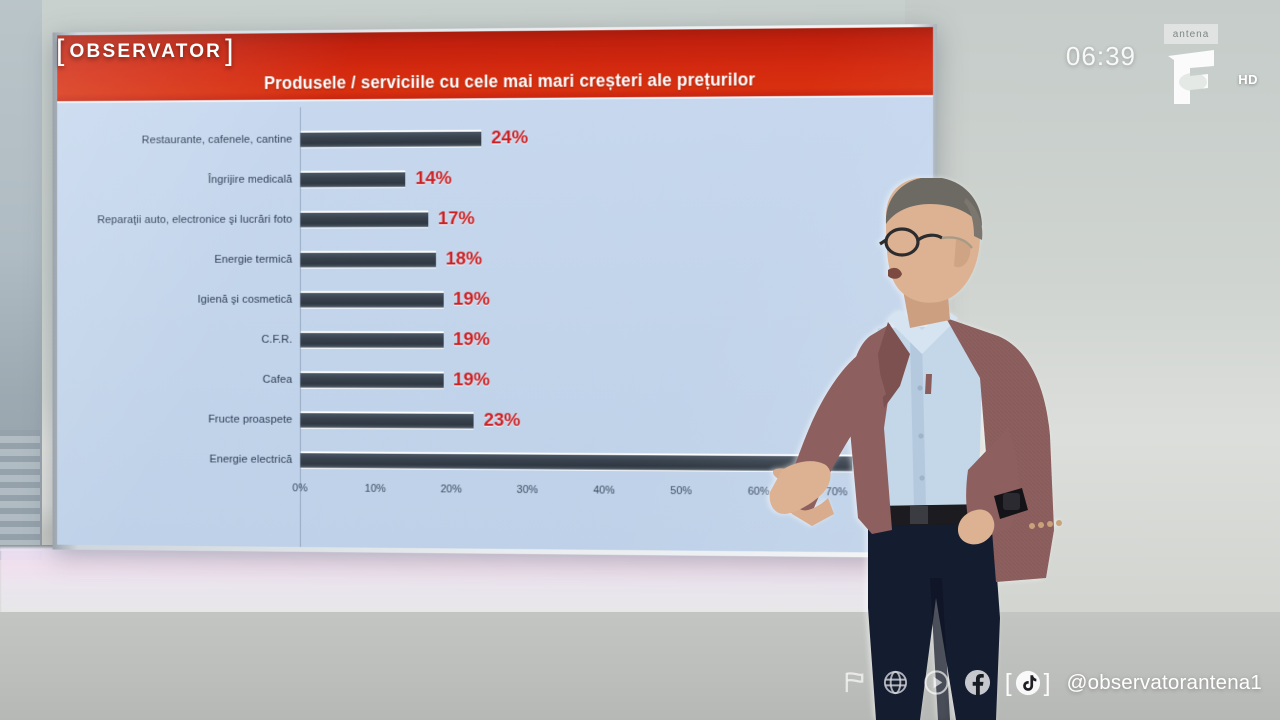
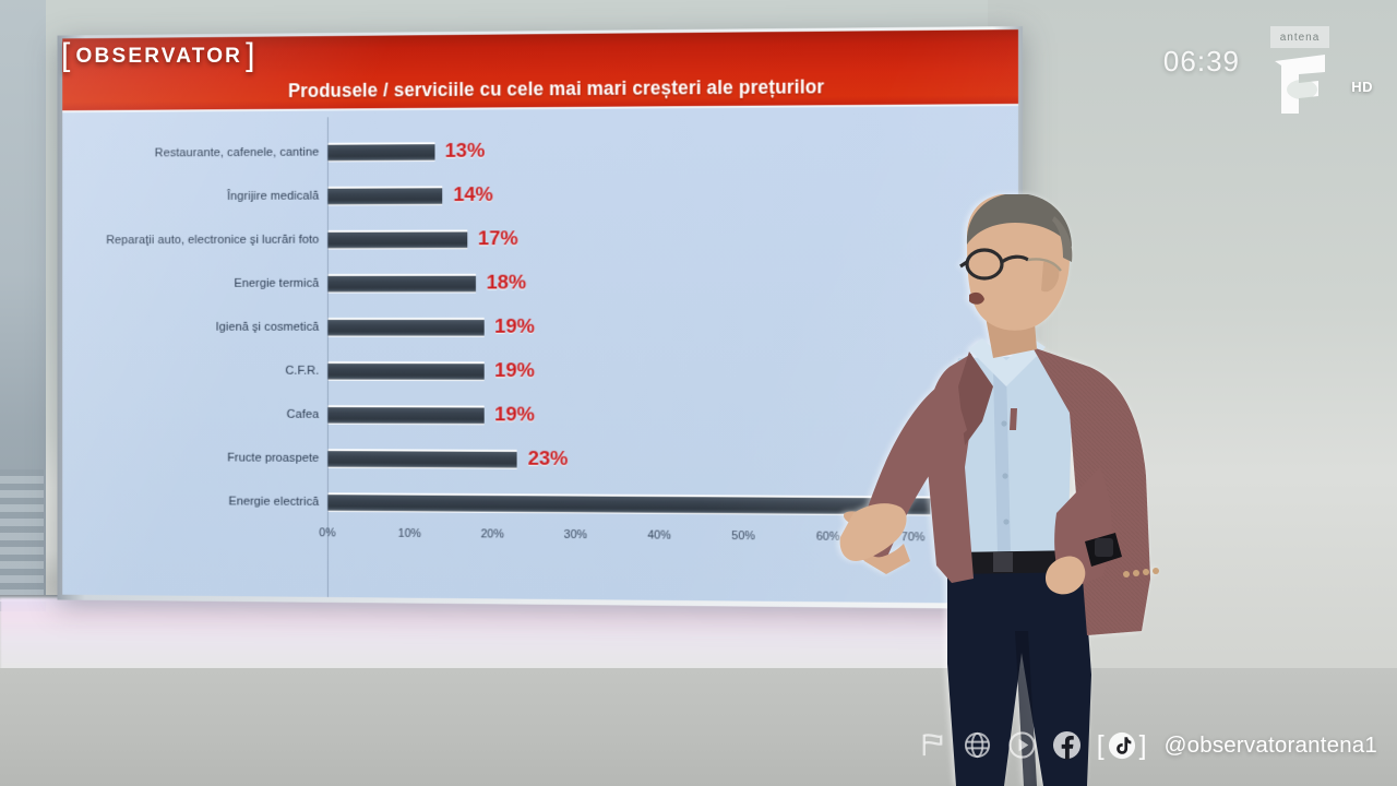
Restaurante, cafenele, cantine: 24% -> 13%
